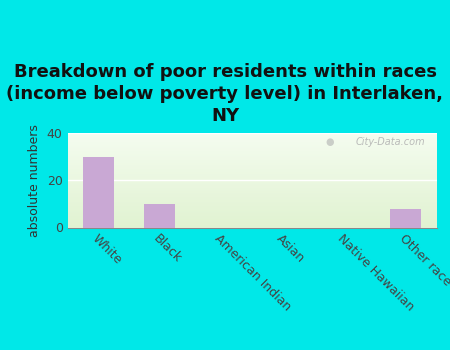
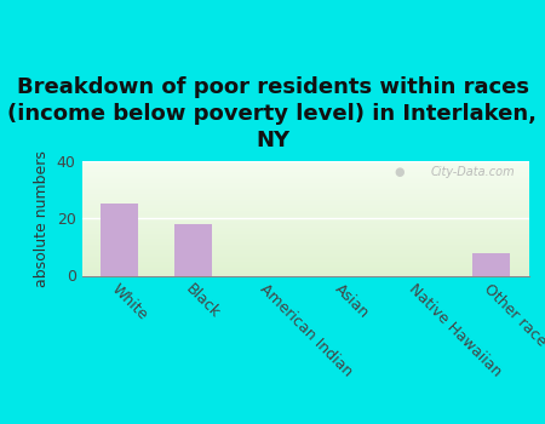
White: 30 -> 25
Black: 10 -> 18
